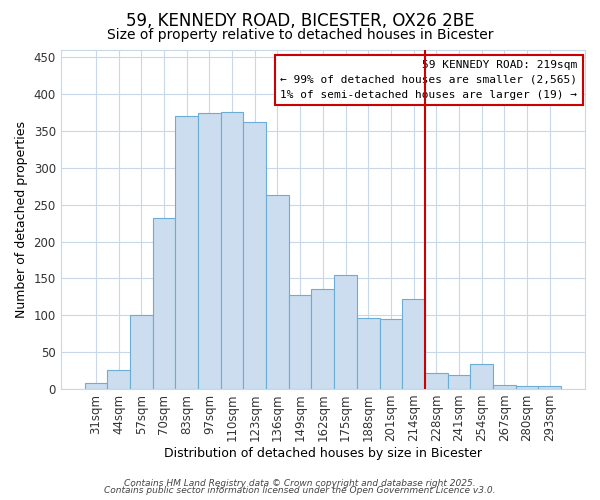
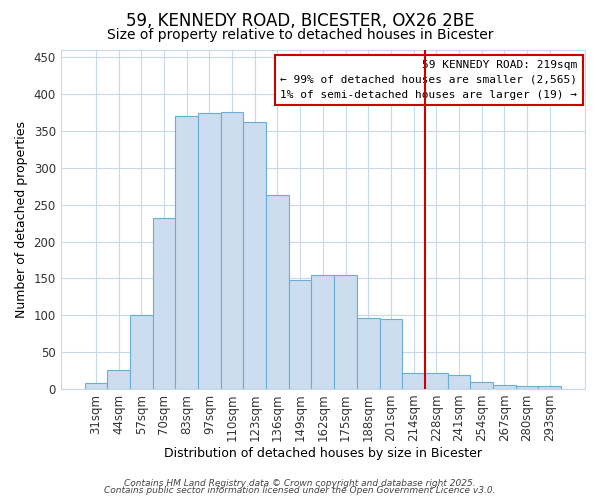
149sqm: 128 -> 148
162sqm: 136 -> 155
214sqm: 122 -> 21
254sqm: 34 -> 10
